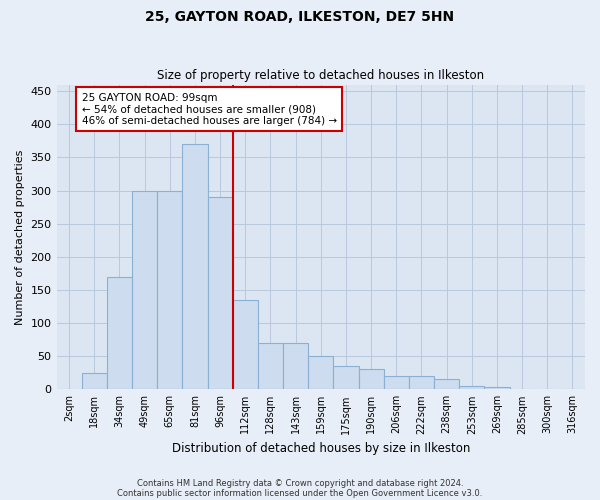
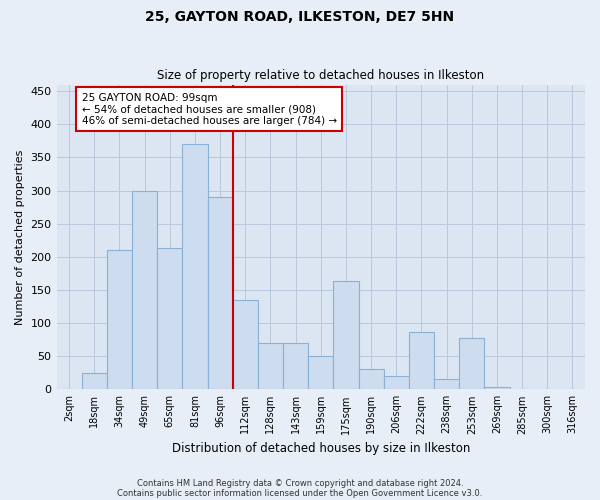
34sqm: 170 -> 210
65sqm: 300 -> 214
175sqm: 35 -> 164
222sqm: 20 -> 86
253sqm: 5 -> 78
